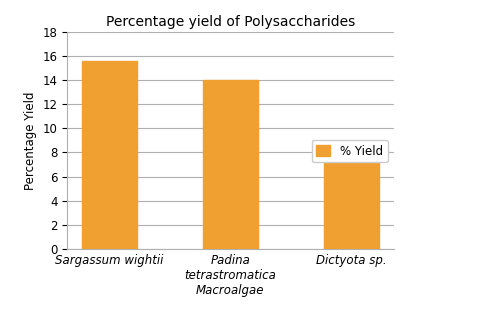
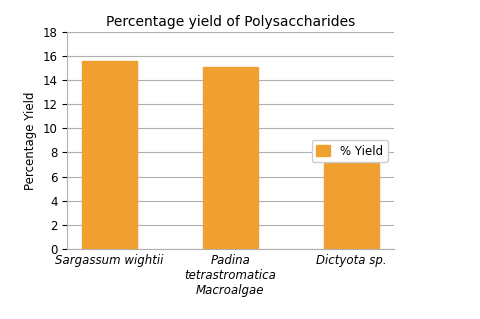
Padina tetrastromatica: 14.0 -> 15.1
